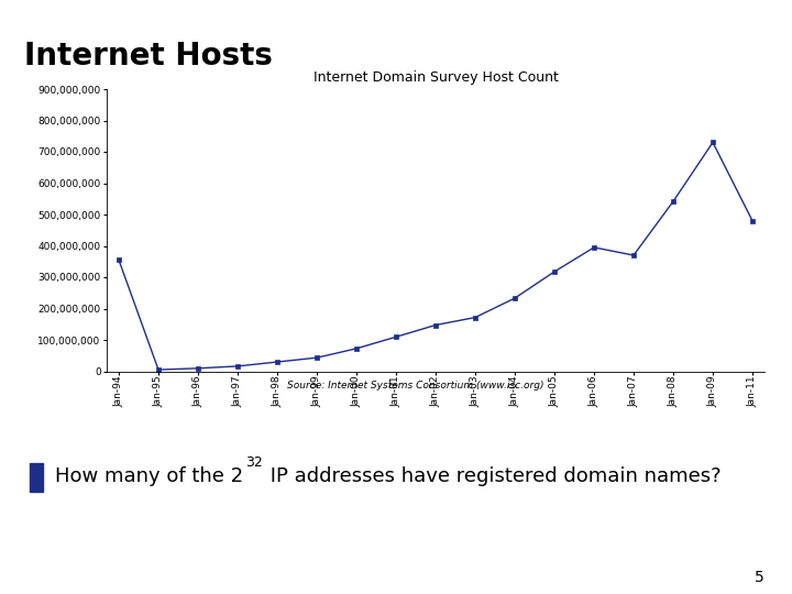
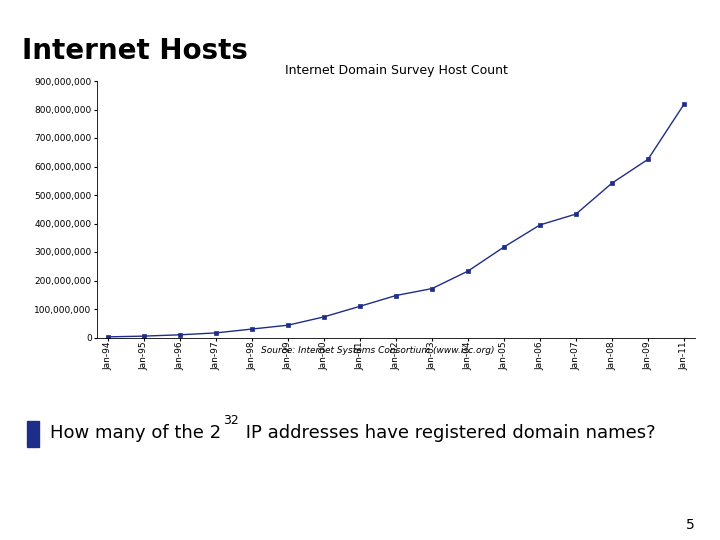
Jan-94: 355,000,000 -> 2,000,000
Jan-07: 370,000,000 -> 433,000,000
Jan-09: 730,000,000 -> 625,000,000
Jan-11: 480,000,000 -> 818,000,000
